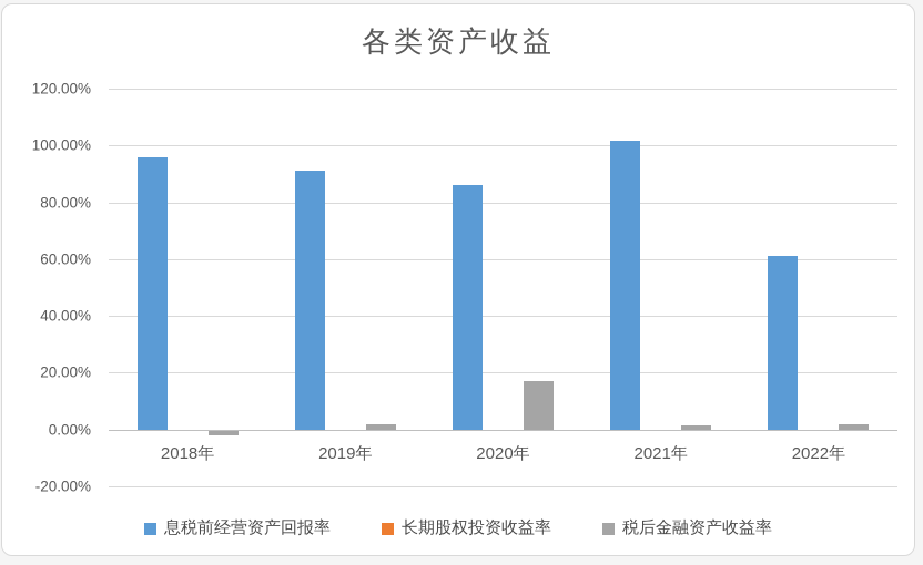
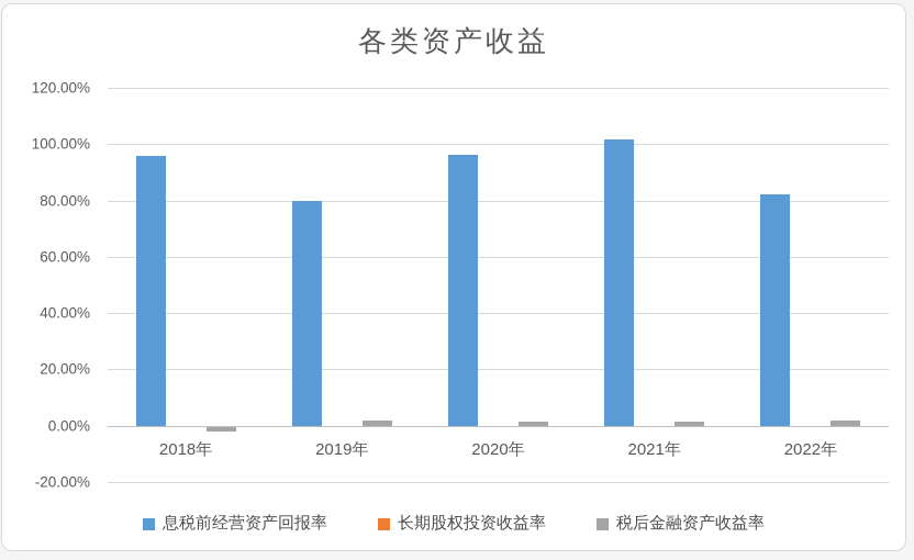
息税前经营资产回报率/2019年: 91% -> 80%
息税前经营资产回报率/2020年: 86% -> 96%
税后金融资产收益率/2020年: 17% -> 2%
息税前经营资产回报率/2022年: 61% -> 82%
